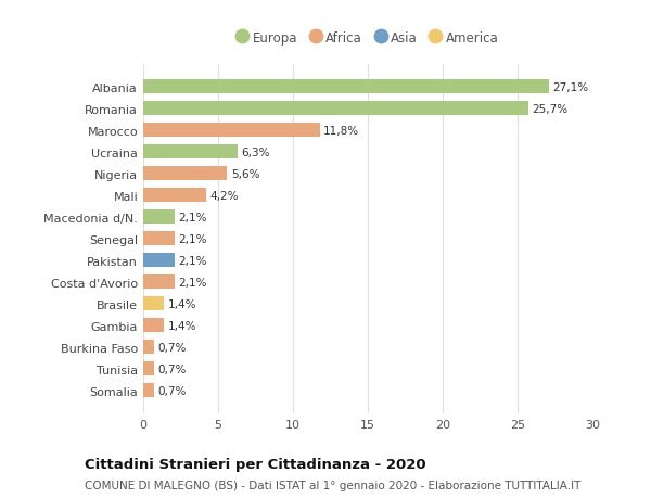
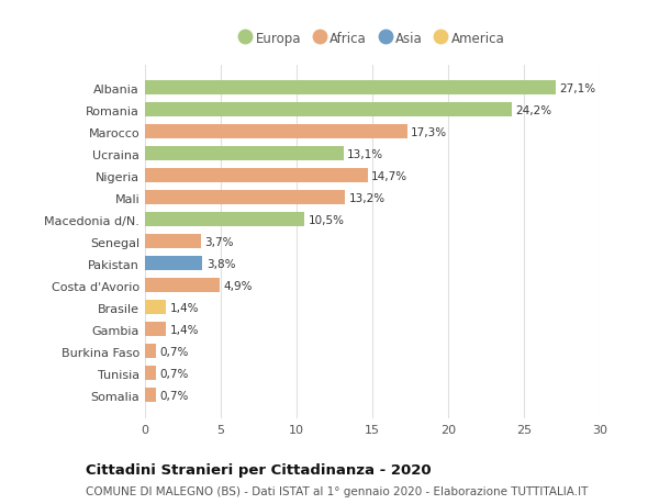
Romania: 25,7% -> 24,2%
Marocco: 11,8% -> 17,3%
Ucraina: 6,3% -> 13,1%
Nigeria: 5,6% -> 14,7%
Mali: 4,2% -> 13,2%
Macedonia d/N.: 2,1% -> 10,5%
Senegal: 2,1% -> 3,7%
Pakistan: 2,1% -> 3,8%
Costa d'Avorio: 2,1% -> 4,9%
